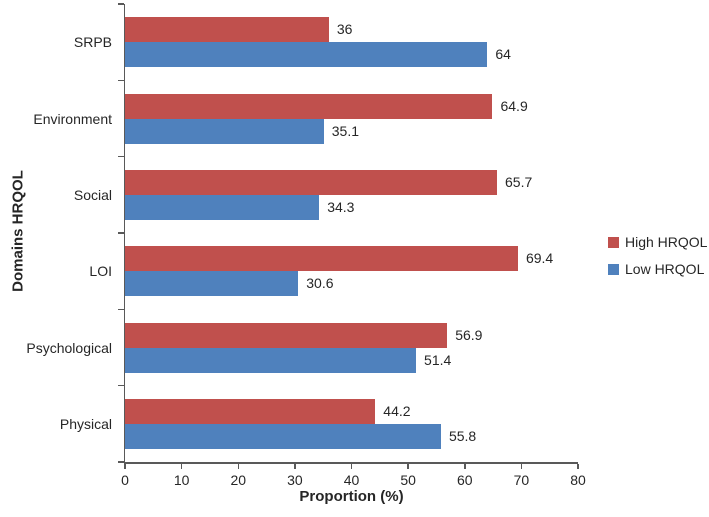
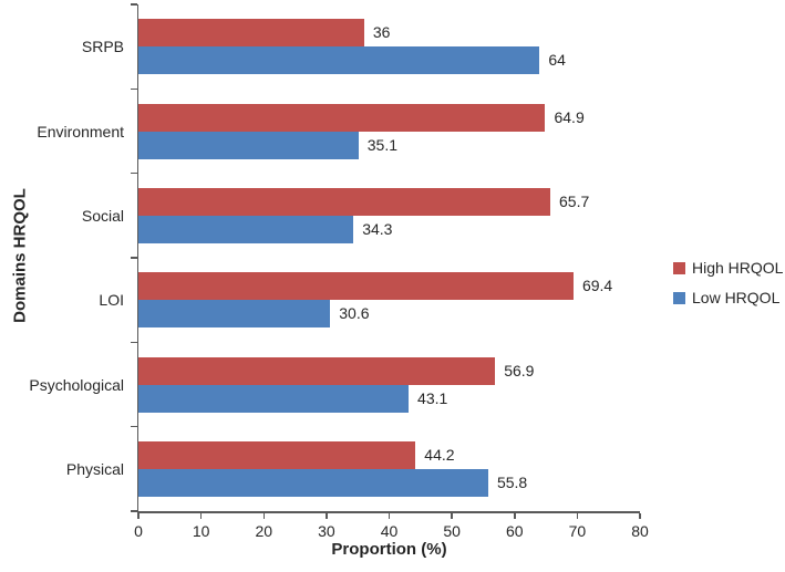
Low HRQOL/Psychological: 51.4 -> 43.1
